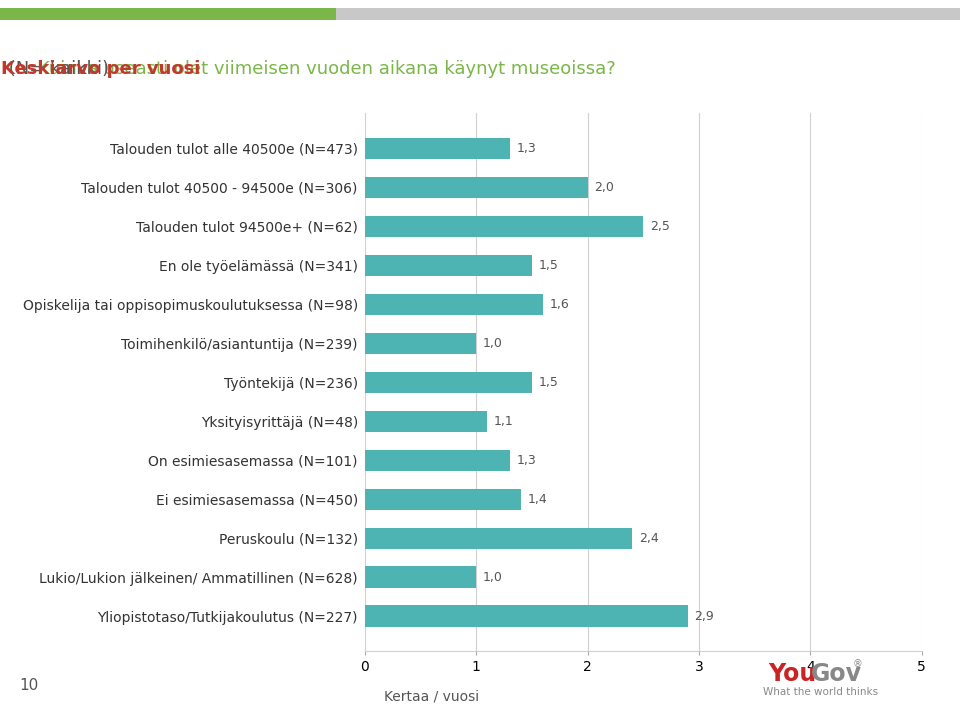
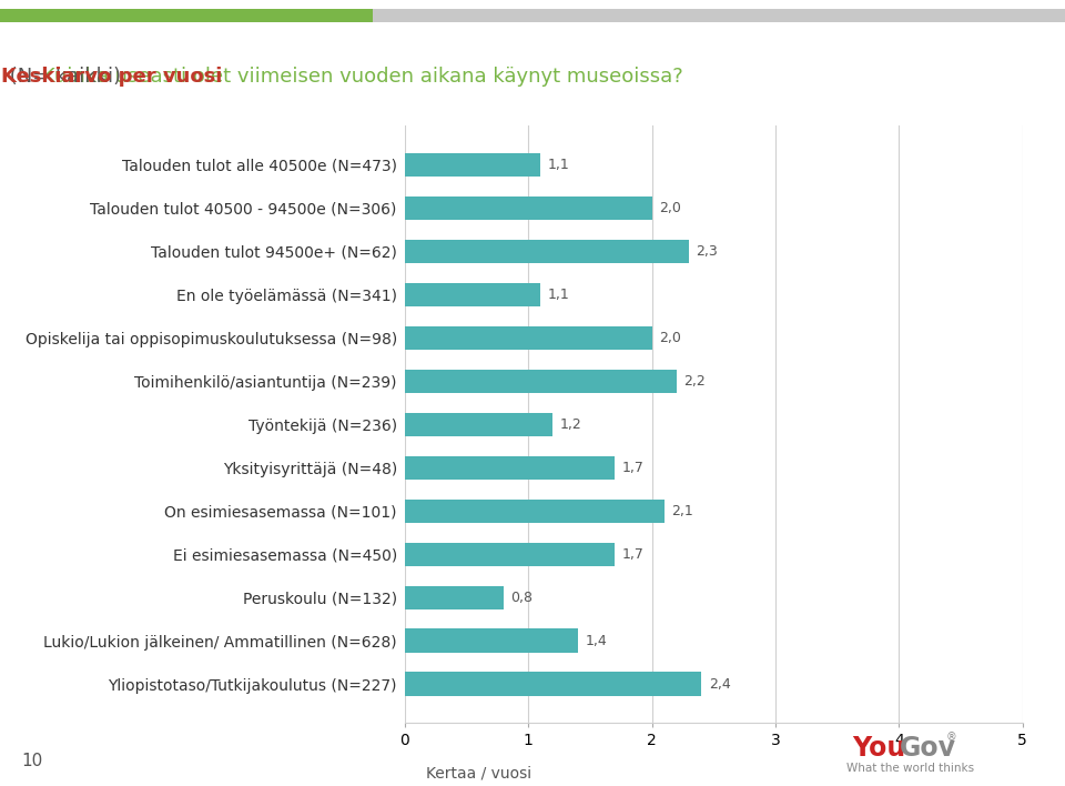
Talouden tulot alle 40500e (N=473): 1,3 -> 1,1
Talouden tulot 94500e+ (N=62): 2,5 -> 2,3
En ole työelämässä (N=341): 1,5 -> 1,1
Opiskelija tai oppisopimuskoulutuksessa (N=98): 1,6 -> 2,0
Toimihenkilö/asiantuntija (N=239): 1,0 -> 2,2
Työntekijä (N=236): 1,5 -> 1,2
Yksityisyrittäjä (N=48): 1,1 -> 1,7
On esimiesasemassa (N=101): 1,3 -> 2,1
Ei esimiesasemassa (N=450): 1,4 -> 1,7
Peruskoulu (N=132): 2,4 -> 0,8
Lukio/Lukion jälkeinen/ Ammatillinen (N=628): 1,0 -> 1,4
Yliopistotaso/Tutkijakoulutus (N=227): 2,9 -> 2,4
